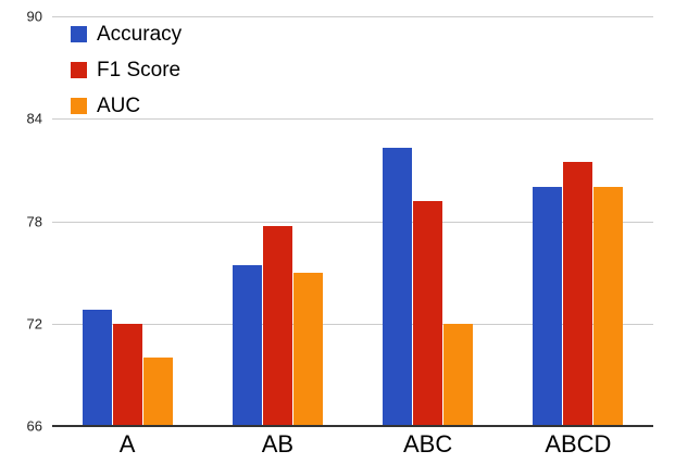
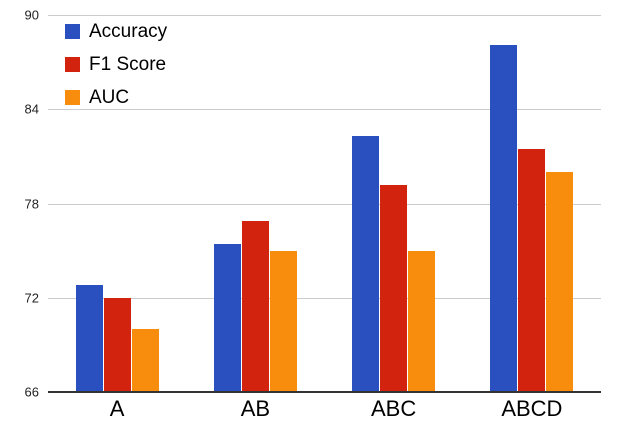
F1 Score/AB: 77.7 -> 76.9
AUC/ABC: 72 -> 75
Accuracy/ABCD: 80.0 -> 88.1
